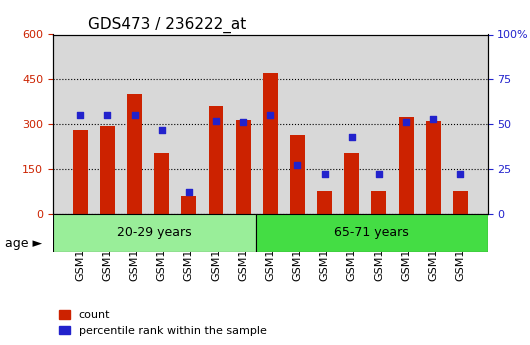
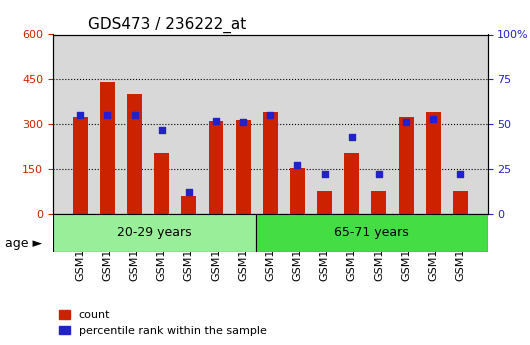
count/GSM10354: 280 -> 325
count/GSM10355: 295 -> 440
count/GSM10361: 360 -> 310
count/GSM10363: 470 -> 340
count/GSM10364: 265 -> 155
count/GSM10369: 310 -> 340
